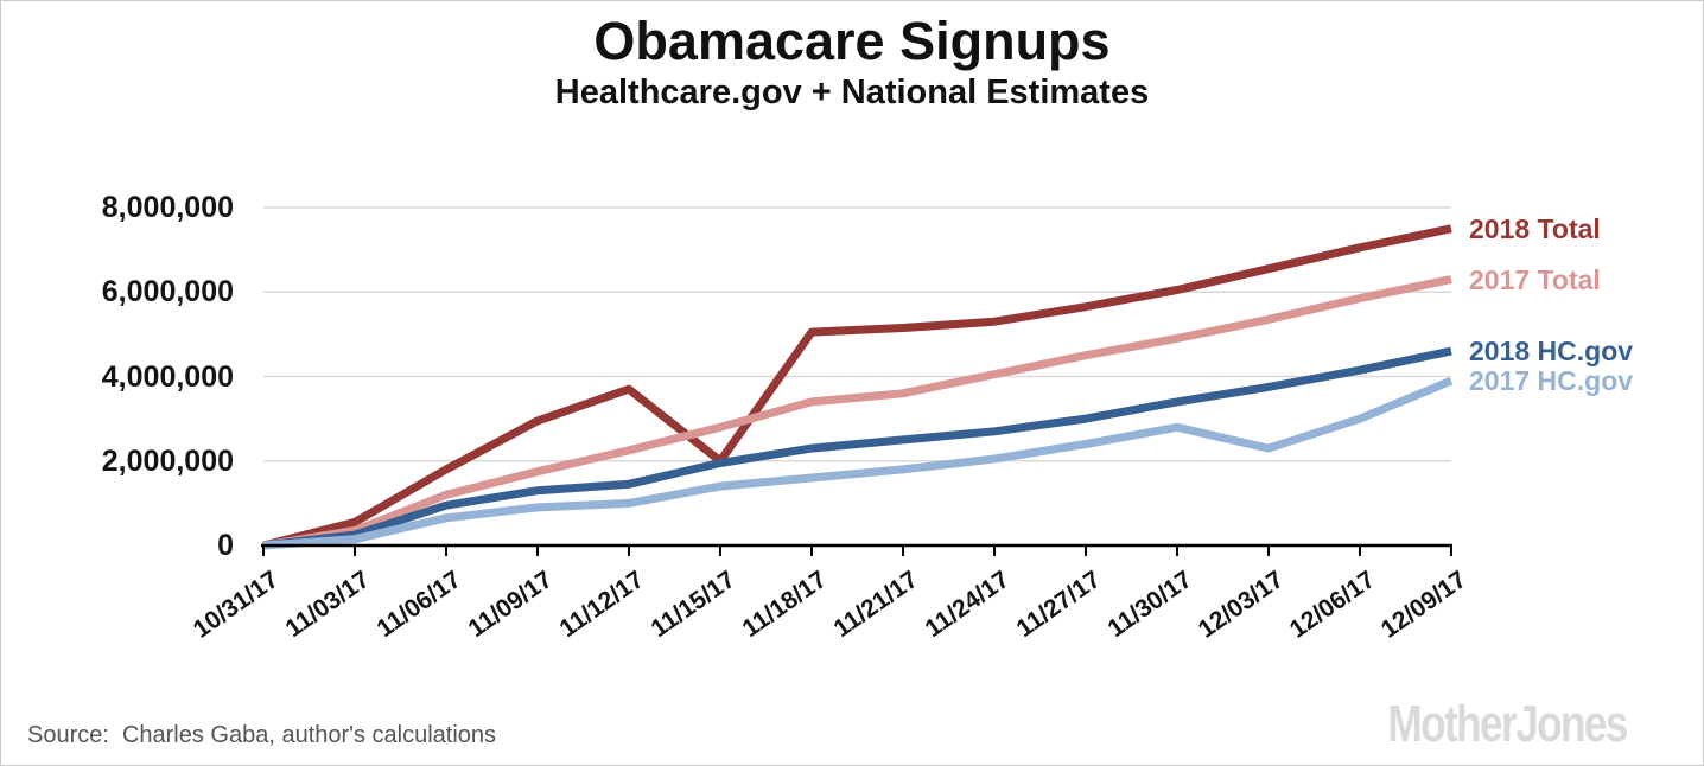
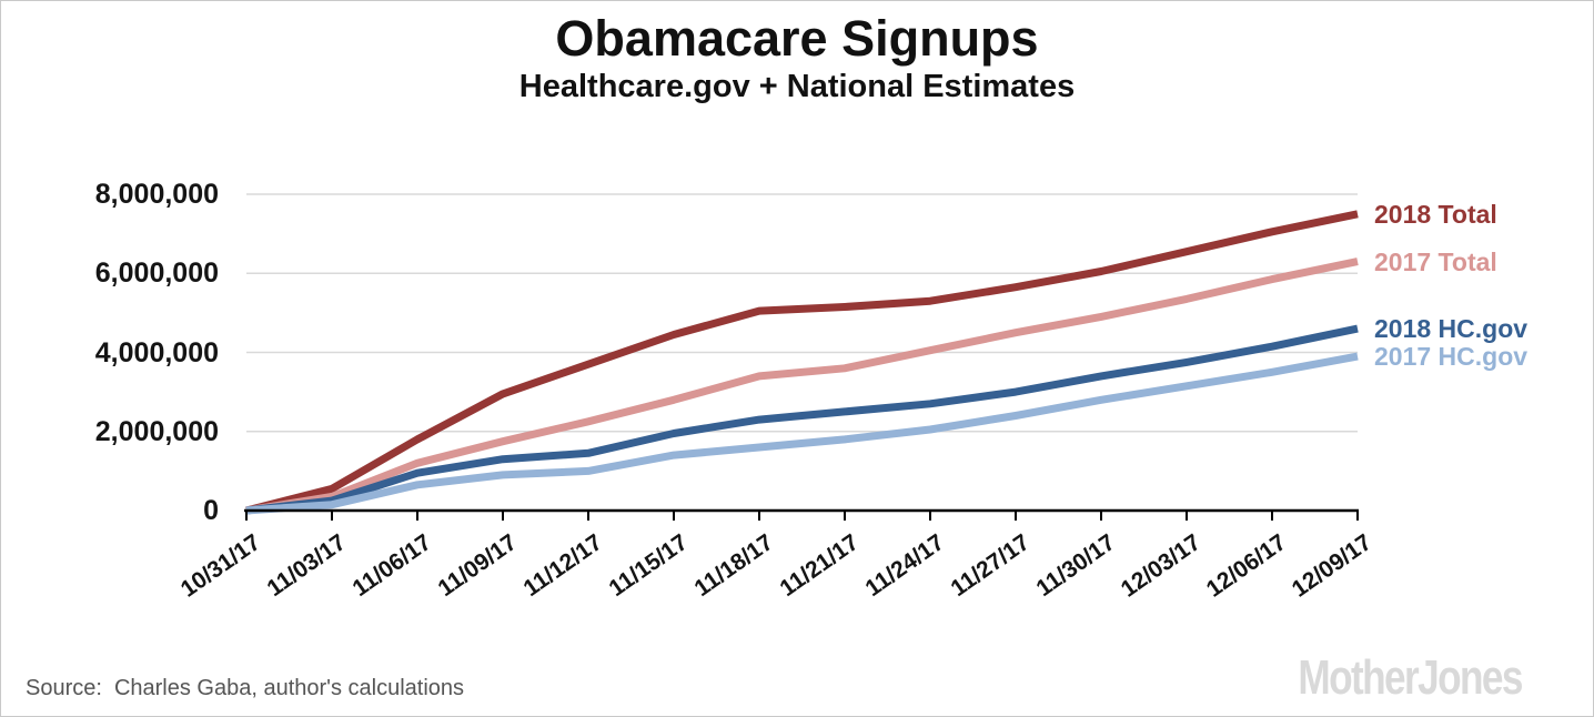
2018 Total/11/15/17: 2000000 -> 4400000
2017 HC.gov/12/03/17: 2300000 -> 3200000
2017 HC.gov/12/06/17: 3000000 -> 3500000
